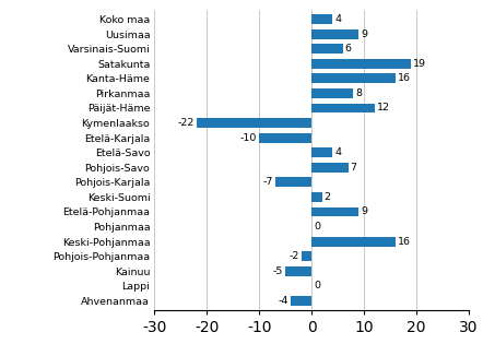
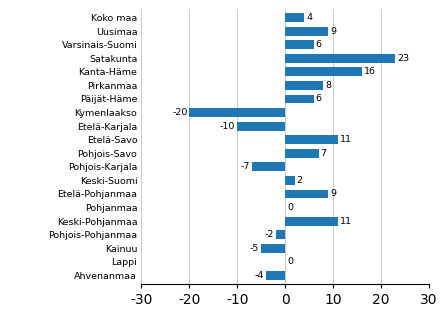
Satakunta: 19 -> 23
Päijät-Häme: 12 -> 6
Kymenlaakso: -22 -> -20
Etelä-Savo: 4 -> 11
Keski-Pohjanmaa: 16 -> 11
